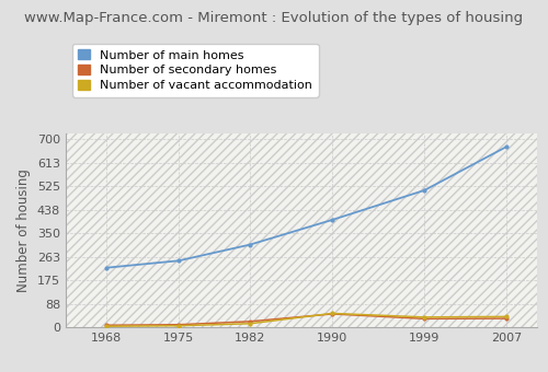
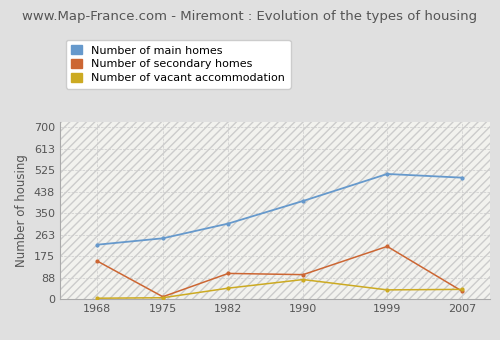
Number of secondary homes/1968: 8 -> 155
Number of secondary homes/1982: 22 -> 105
Number of vacant accommodation/1982: 14 -> 45
Number of secondary homes/1990: 50 -> 100
Number of vacant accommodation/1990: 52 -> 80
Number of secondary homes/1999: 32 -> 215
Number of main homes/2007: 672 -> 495
